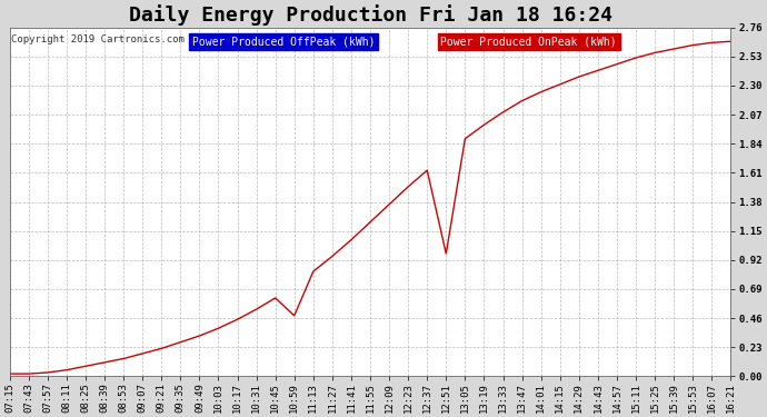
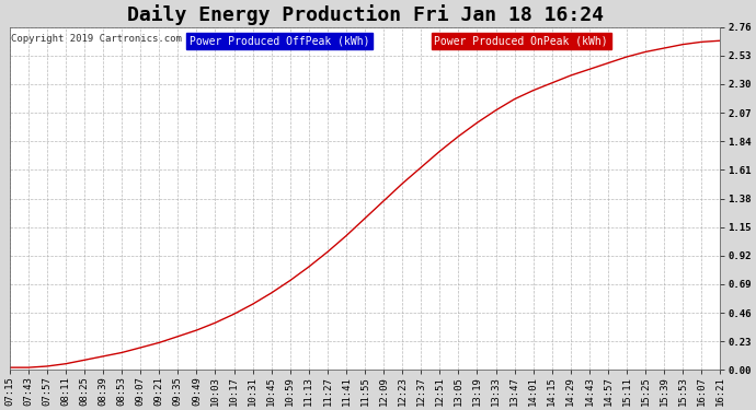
10:59: 0.48 -> 0.72
12:51: 0.97 -> 1.76
